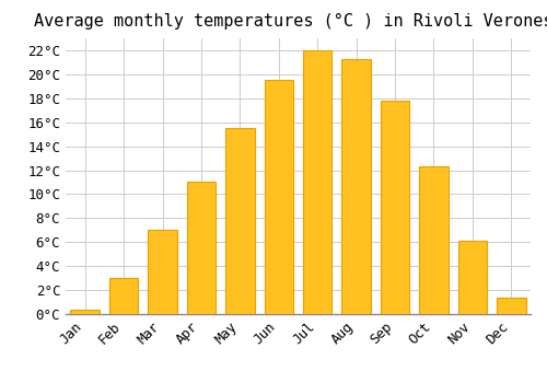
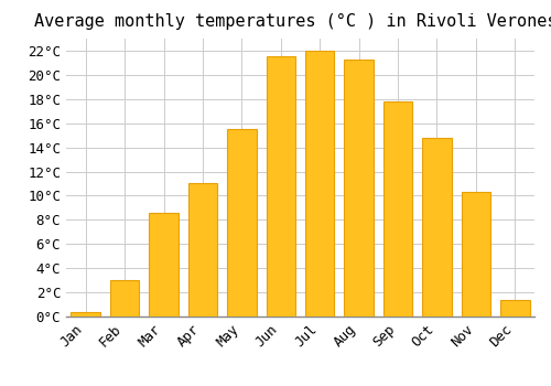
Mar: 7.0°C -> 8.6°C
Jun: 19.5°C -> 21.5°C
Oct: 12.3°C -> 14.8°C
Nov: 6.1°C -> 10.3°C
